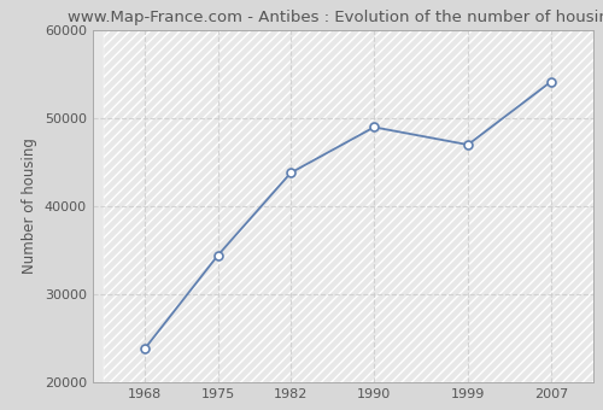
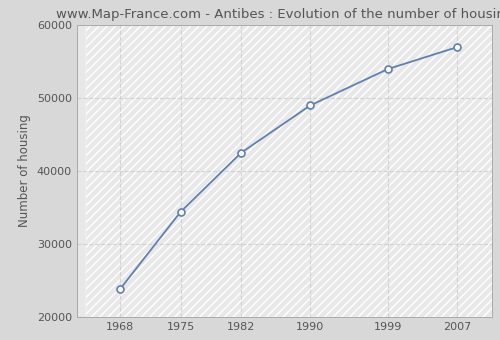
1982: 43800 -> 42500
1999: 47000 -> 54000
2007: 54200 -> 57000
